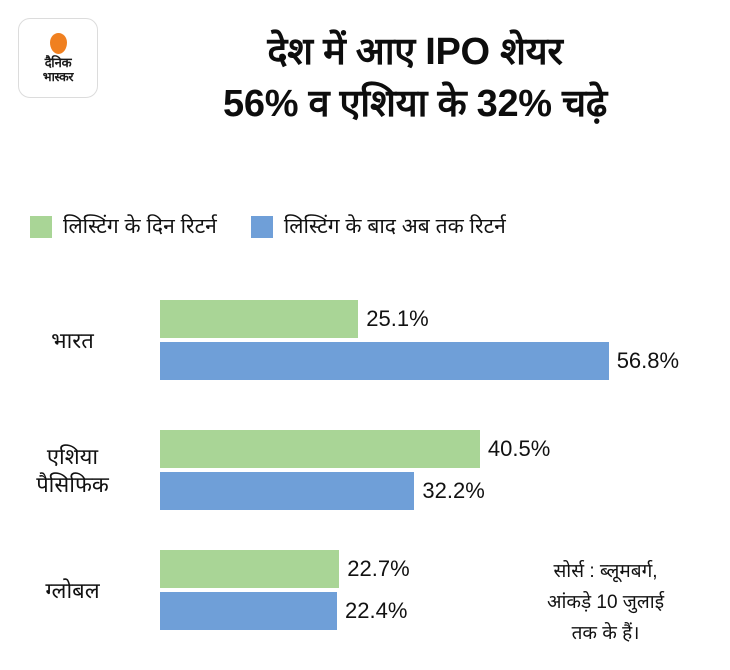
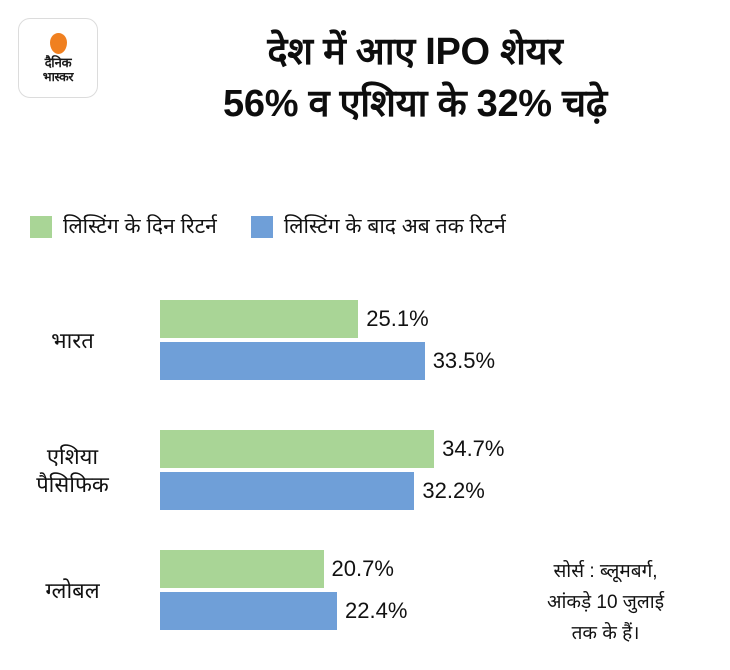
लिस्टिंग के बाद अब तक रिटर्न/भारत: 56.8% -> 33.5%
लिस्टिंग के दिन रिटर्न/एशिया पैसिफिक: 40.5% -> 34.7%
लिस्टिंग के दिन रिटर्न/ग्लोबल: 22.7% -> 20.7%
